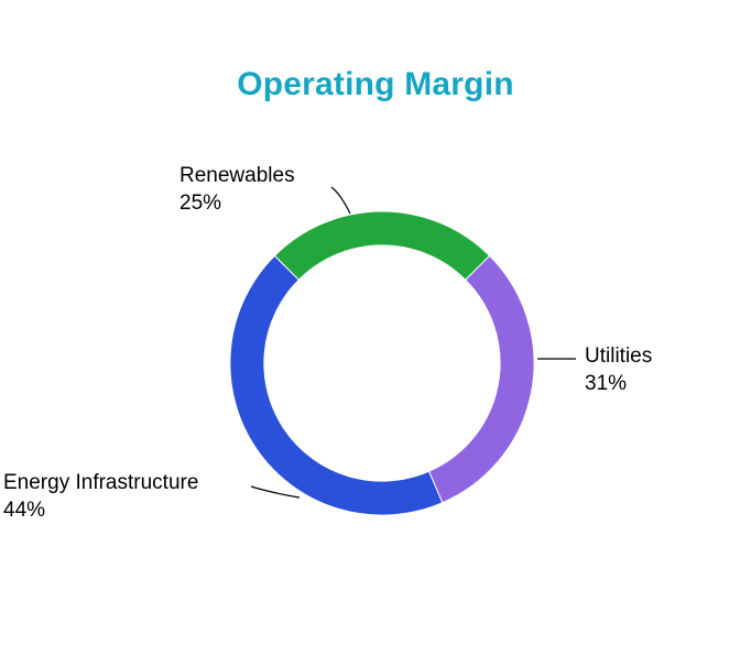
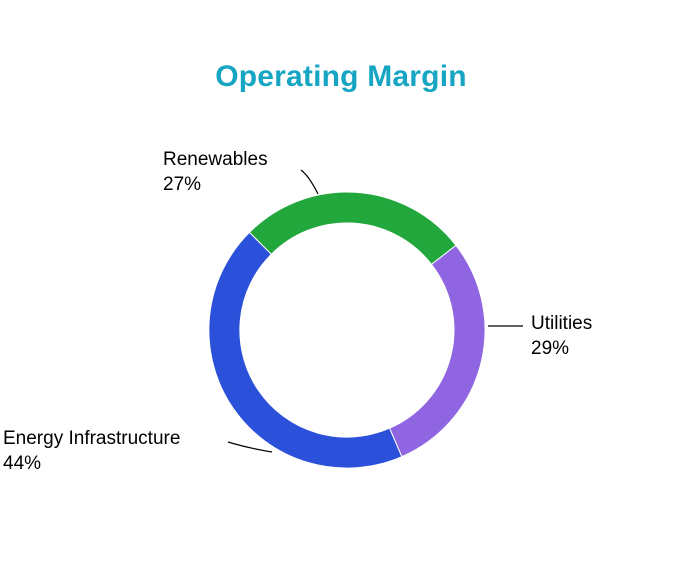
Renewables: 25% -> 27%
Utilities: 31% -> 29%
